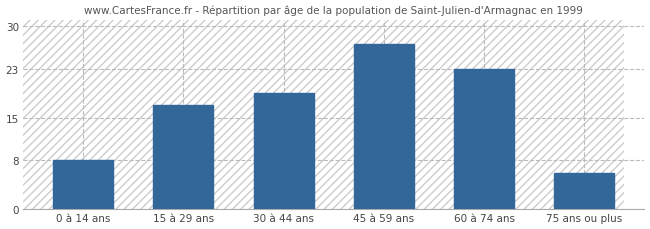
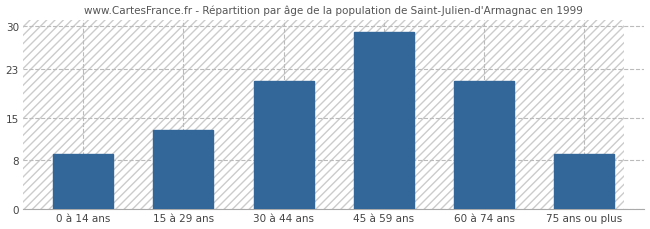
0 à 14 ans: 8 -> 9
15 à 29 ans: 17 -> 13
30 à 44 ans: 19 -> 21
45 à 59 ans: 27 -> 29
60 à 74 ans: 23 -> 21
75 ans ou plus: 6 -> 9
